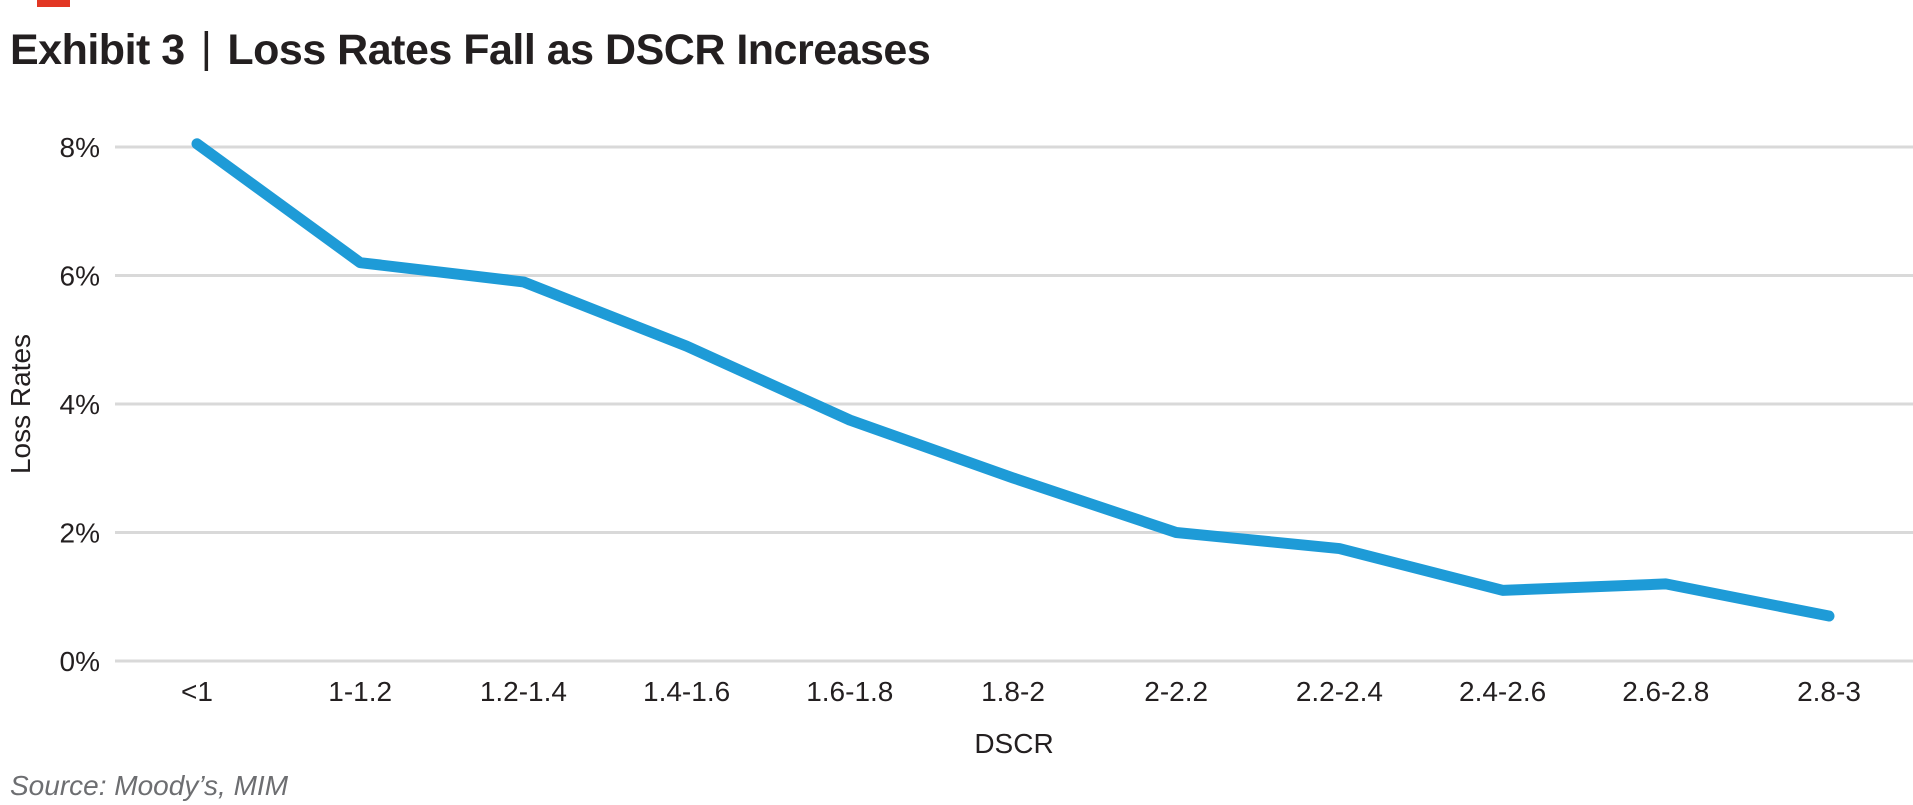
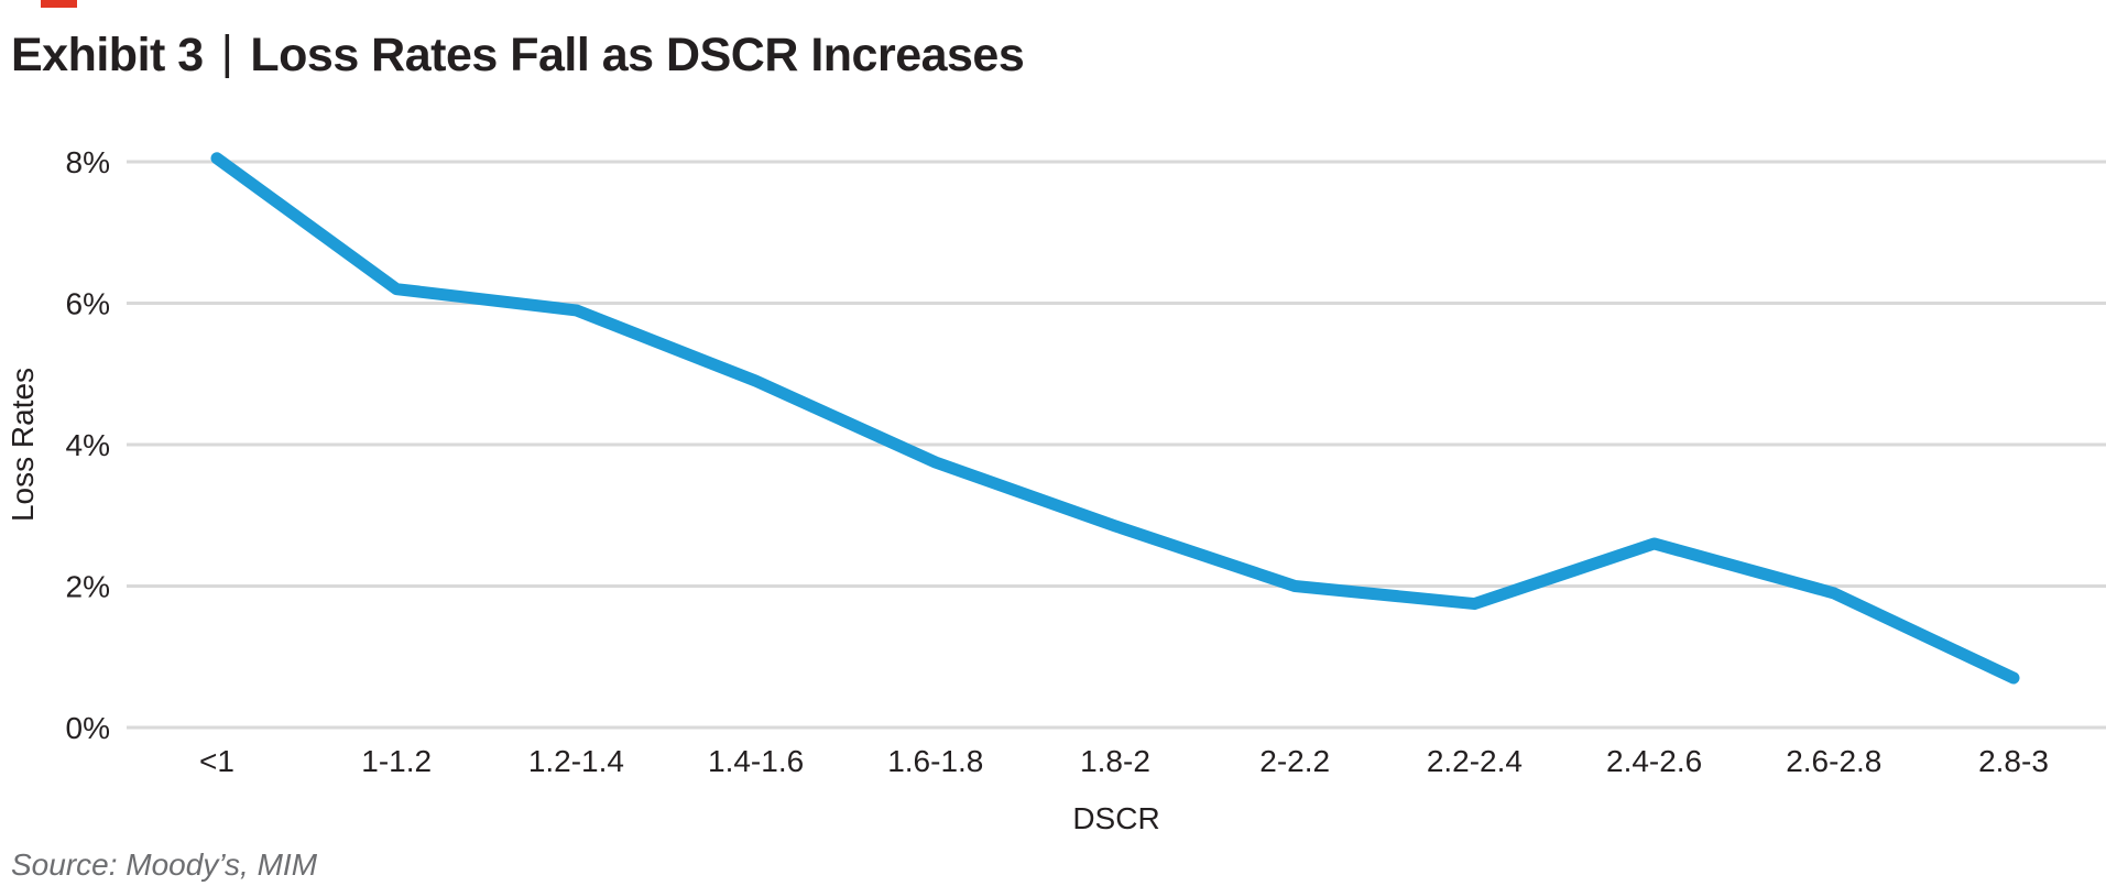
2.4-2.6: 1.1% -> 2.6%
2.6-2.8: 1.2% -> 1.9%
